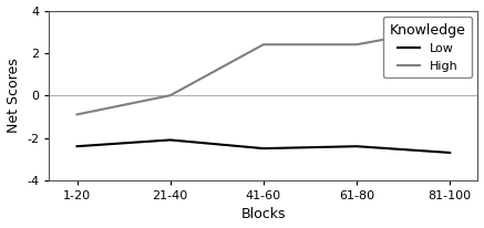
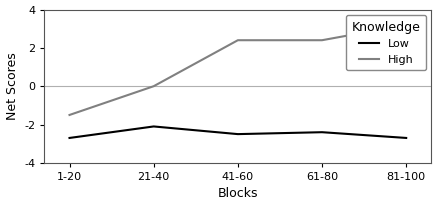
High/1-20: -0.9 -> -1.5
Low/1-20: -2.4 -> -2.7
